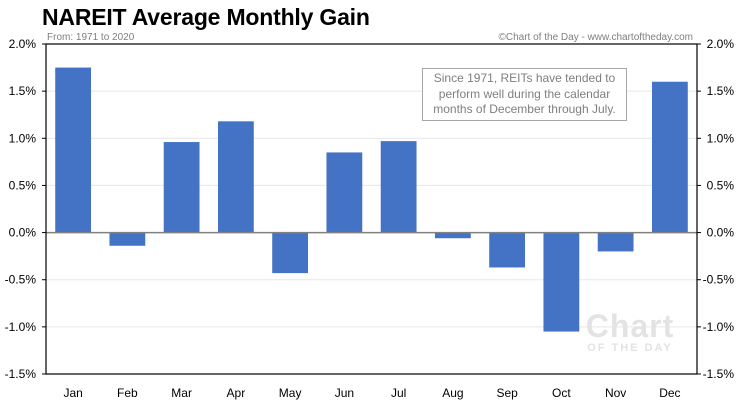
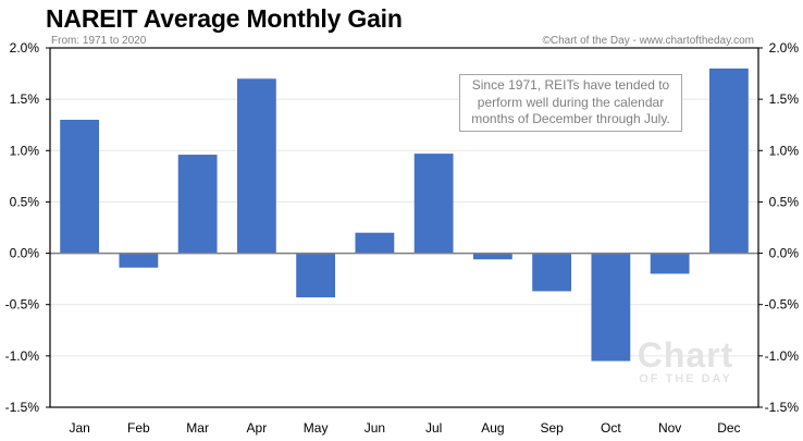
Jan: 1.8% -> 1.3%
Apr: 1.2% -> 1.7%
Jun: 0.8% -> 0.2%
Dec: 1.6% -> 1.8%
